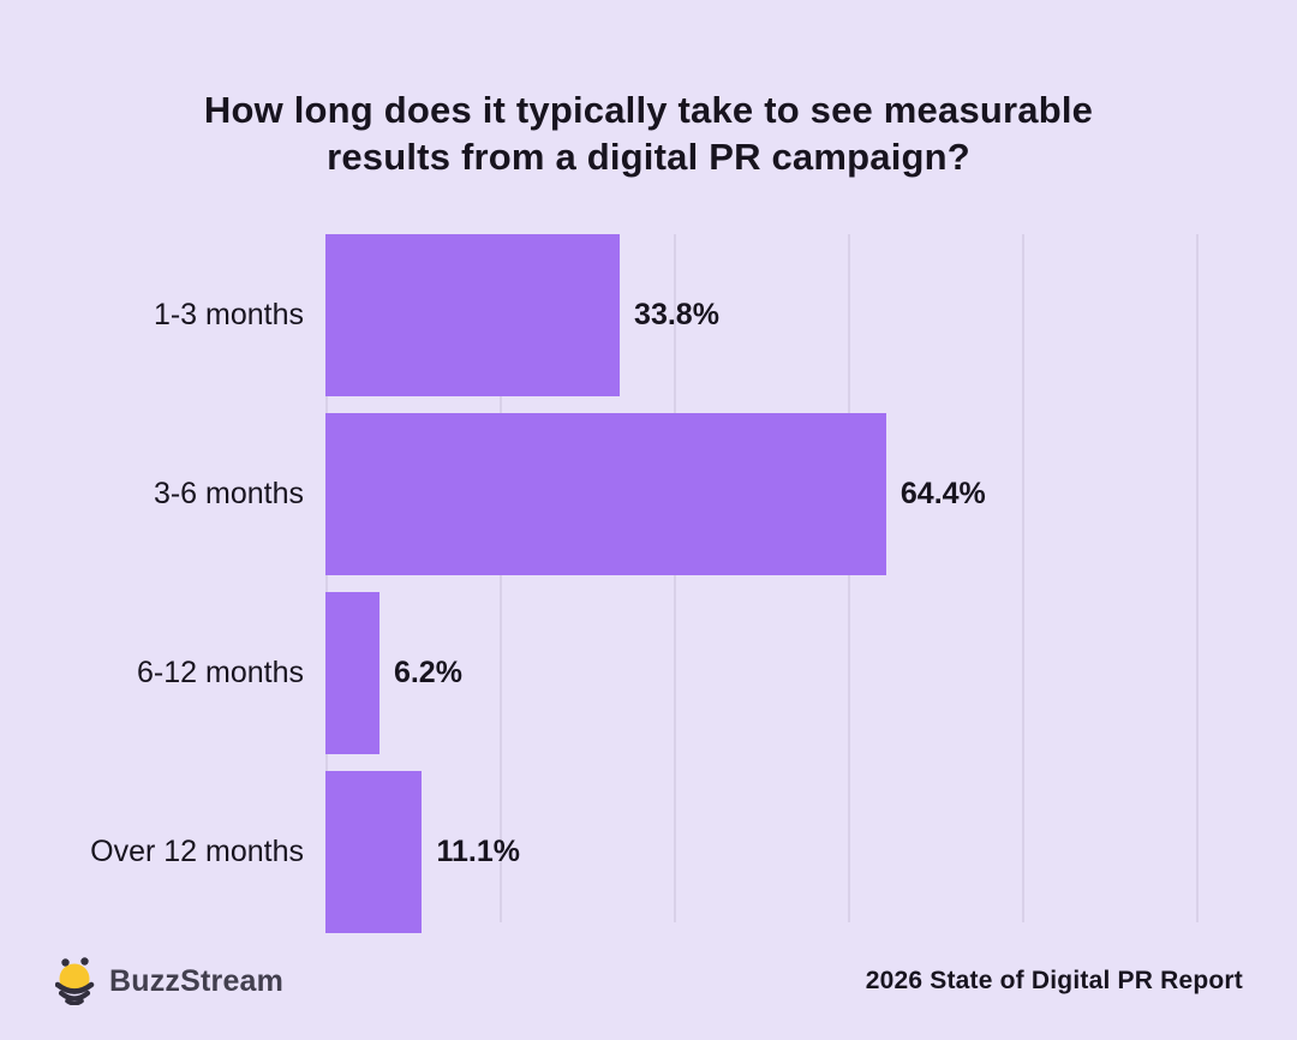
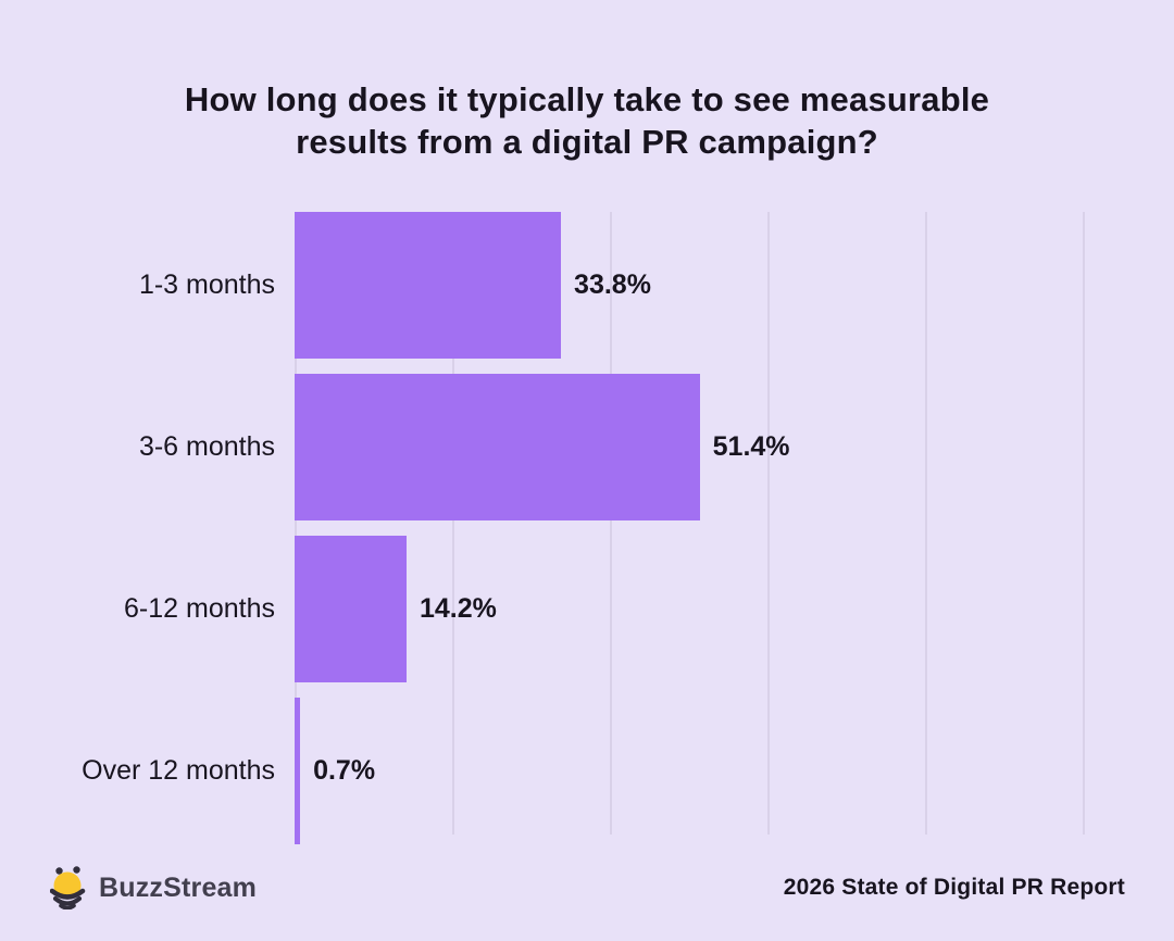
3-6 months: 64.4% -> 51.4%
6-12 months: 6.2% -> 14.2%
Over 12 months: 11.1% -> 0.7%
